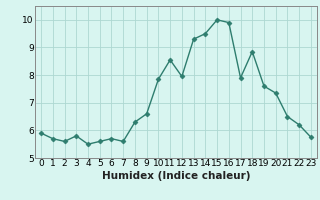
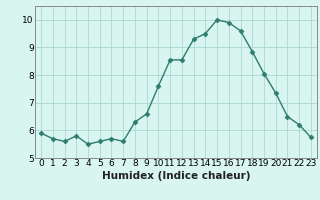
10: 7.85 -> 7.60
12: 7.95 -> 8.55
17: 7.90 -> 9.60
19: 7.60 -> 8.05
